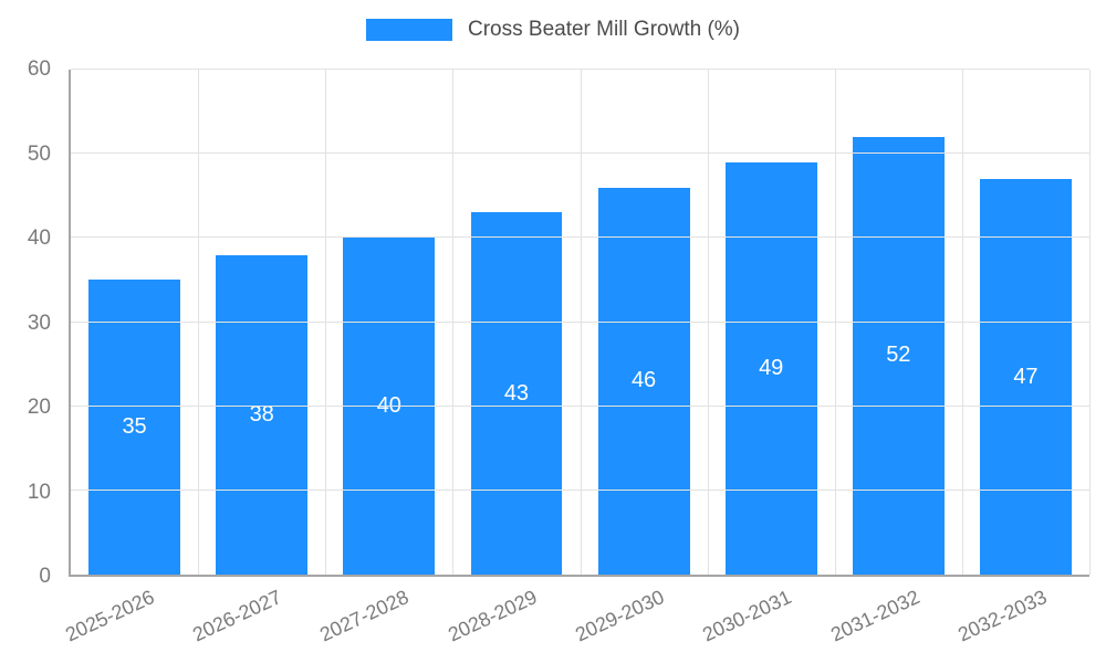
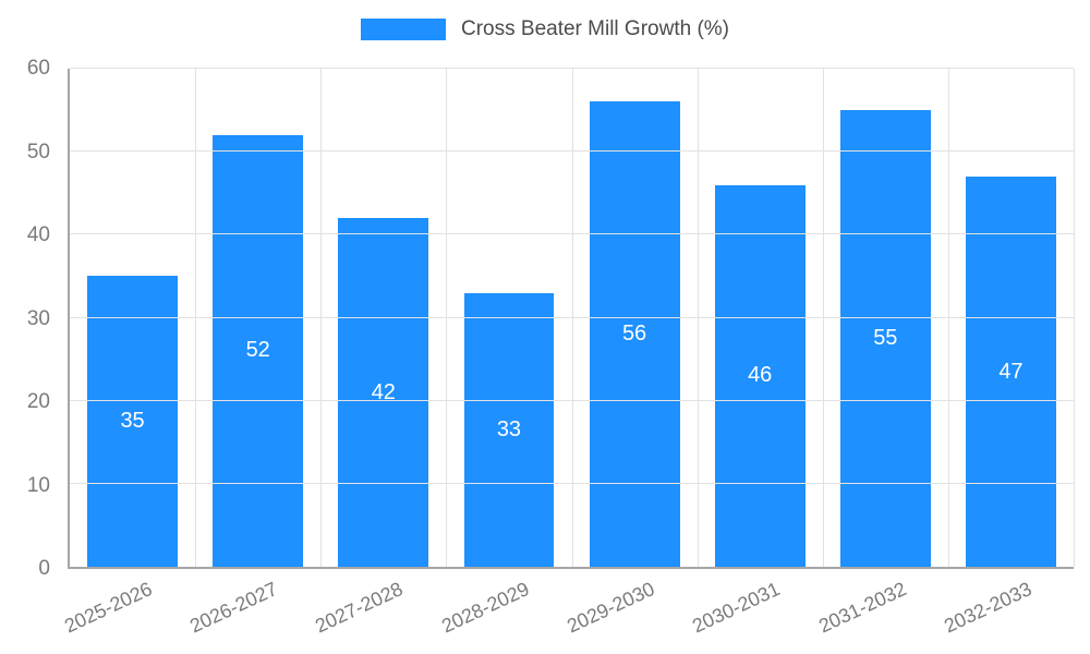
2026-2027: 38 -> 52
2027-2028: 40 -> 42
2028-2029: 43 -> 33
2029-2030: 46 -> 56
2030-2031: 49 -> 46
2031-2032: 52 -> 55
